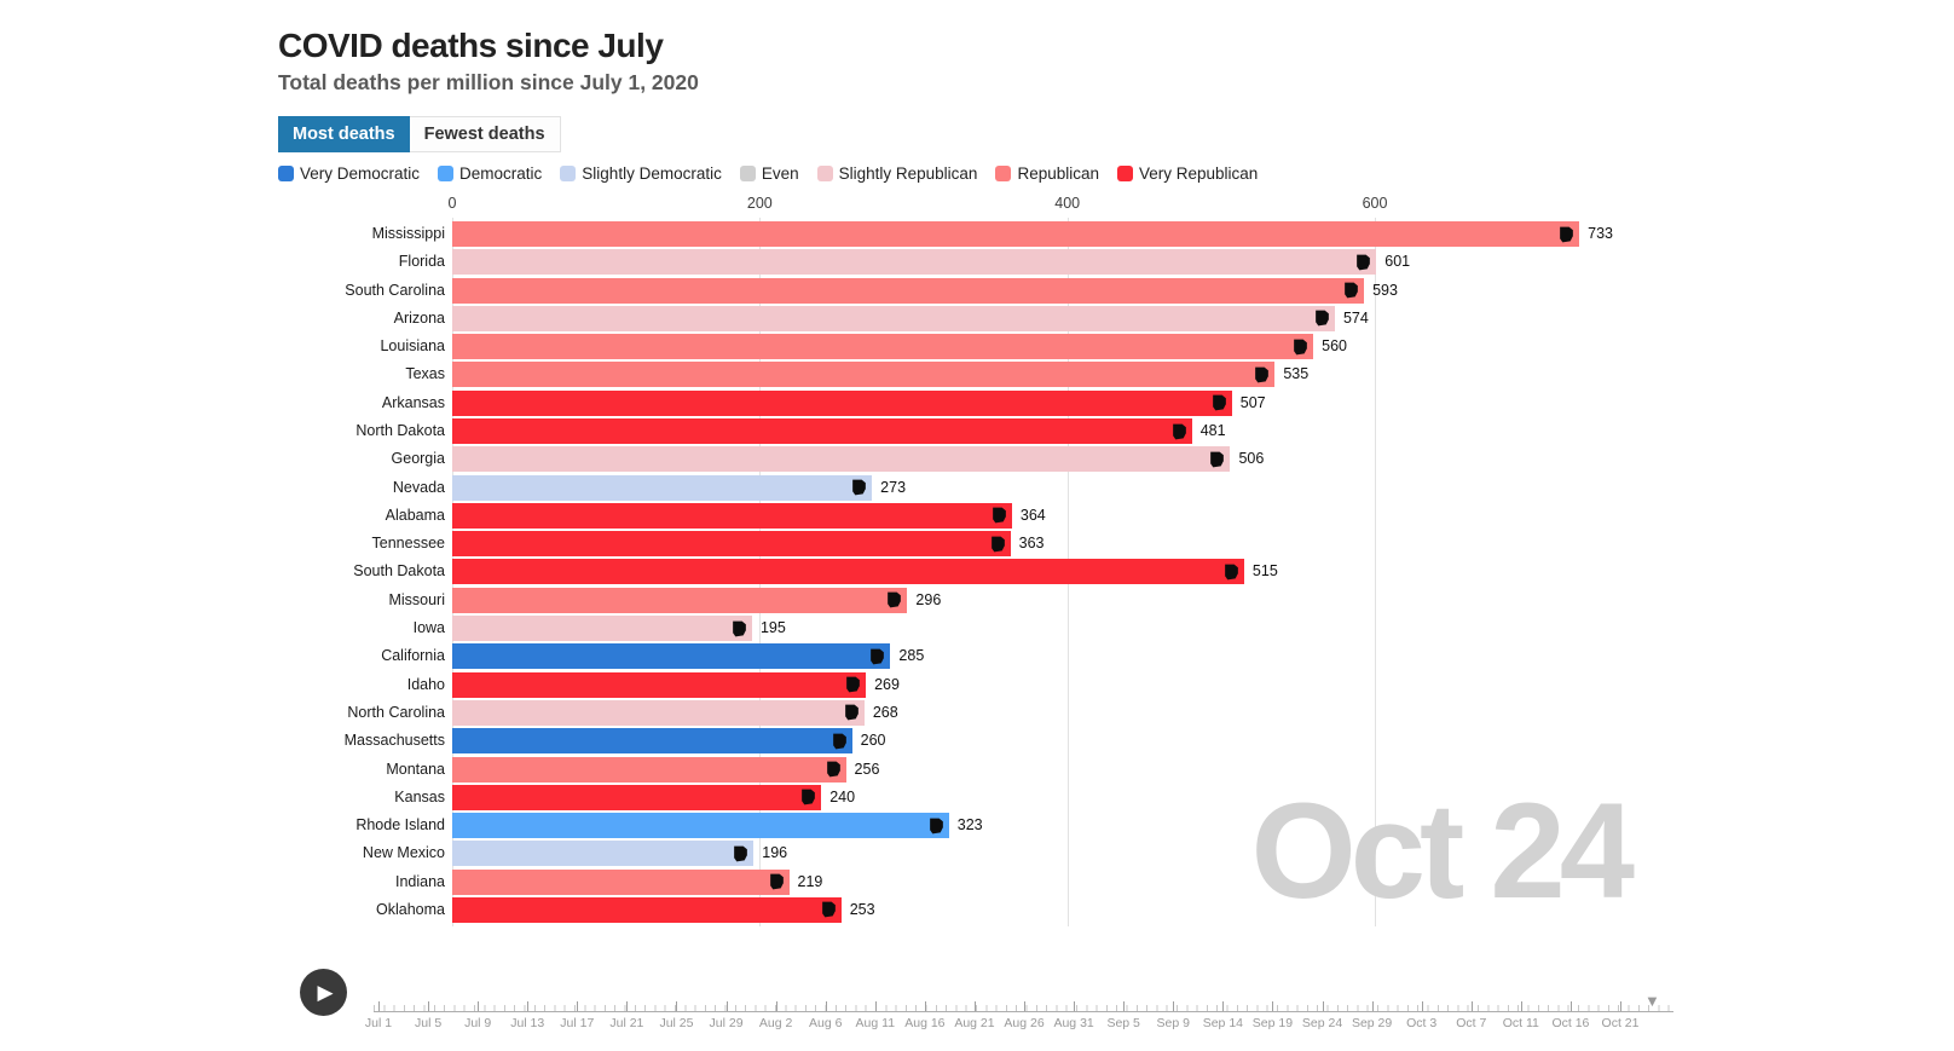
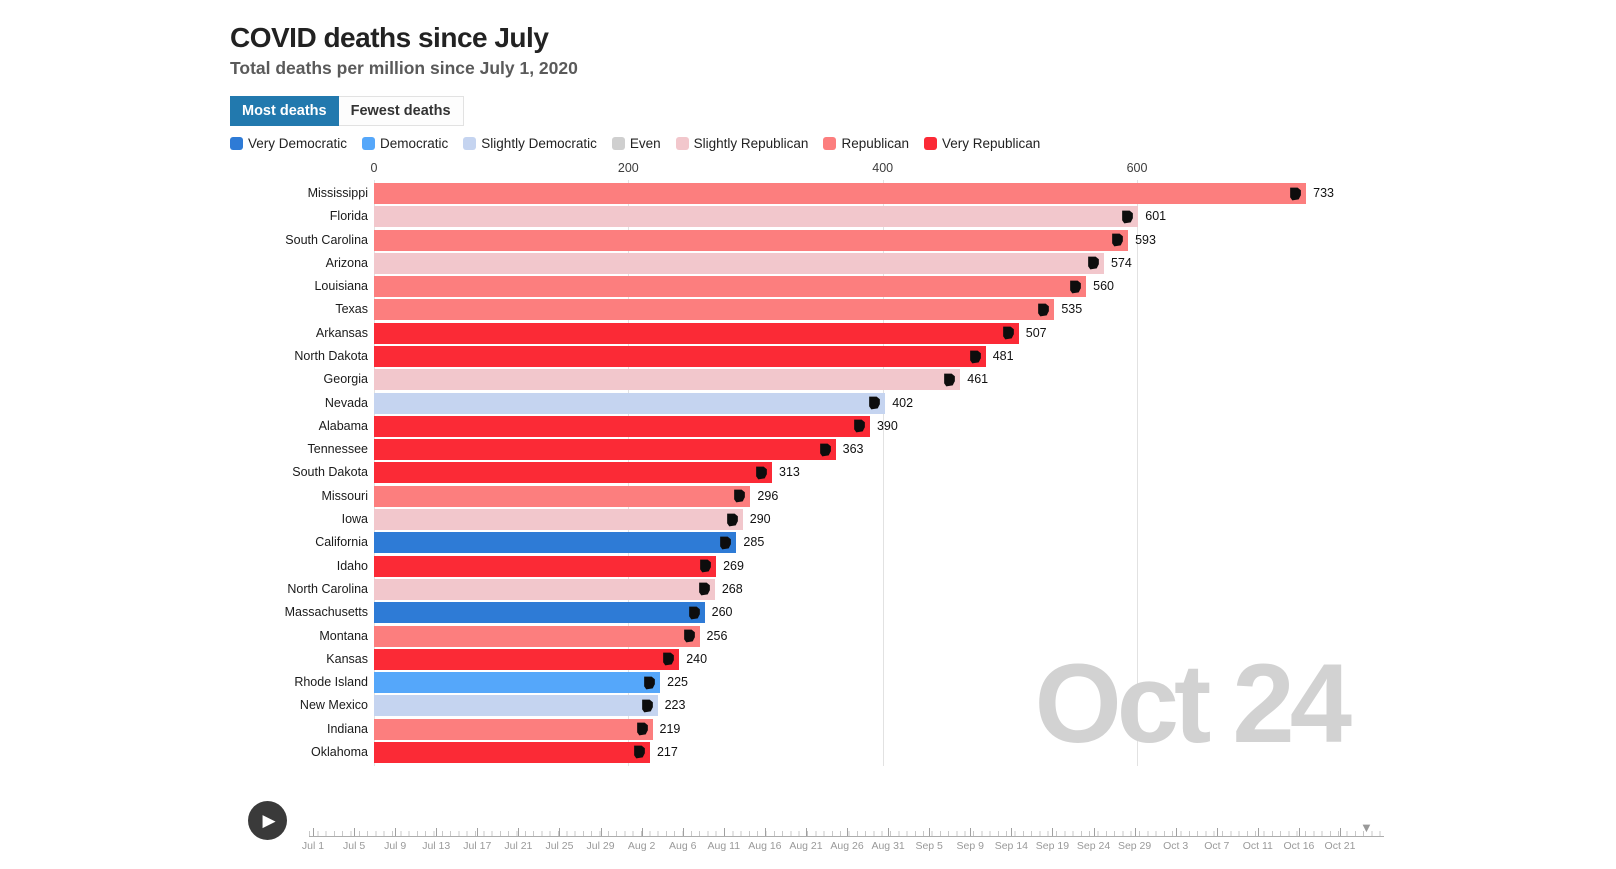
Georgia: 506 -> 461
Nevada: 273 -> 402
Alabama: 364 -> 390
South Dakota: 515 -> 313
Iowa: 195 -> 290
Rhode Island: 323 -> 225
New Mexico: 196 -> 223
Oklahoma: 253 -> 217
